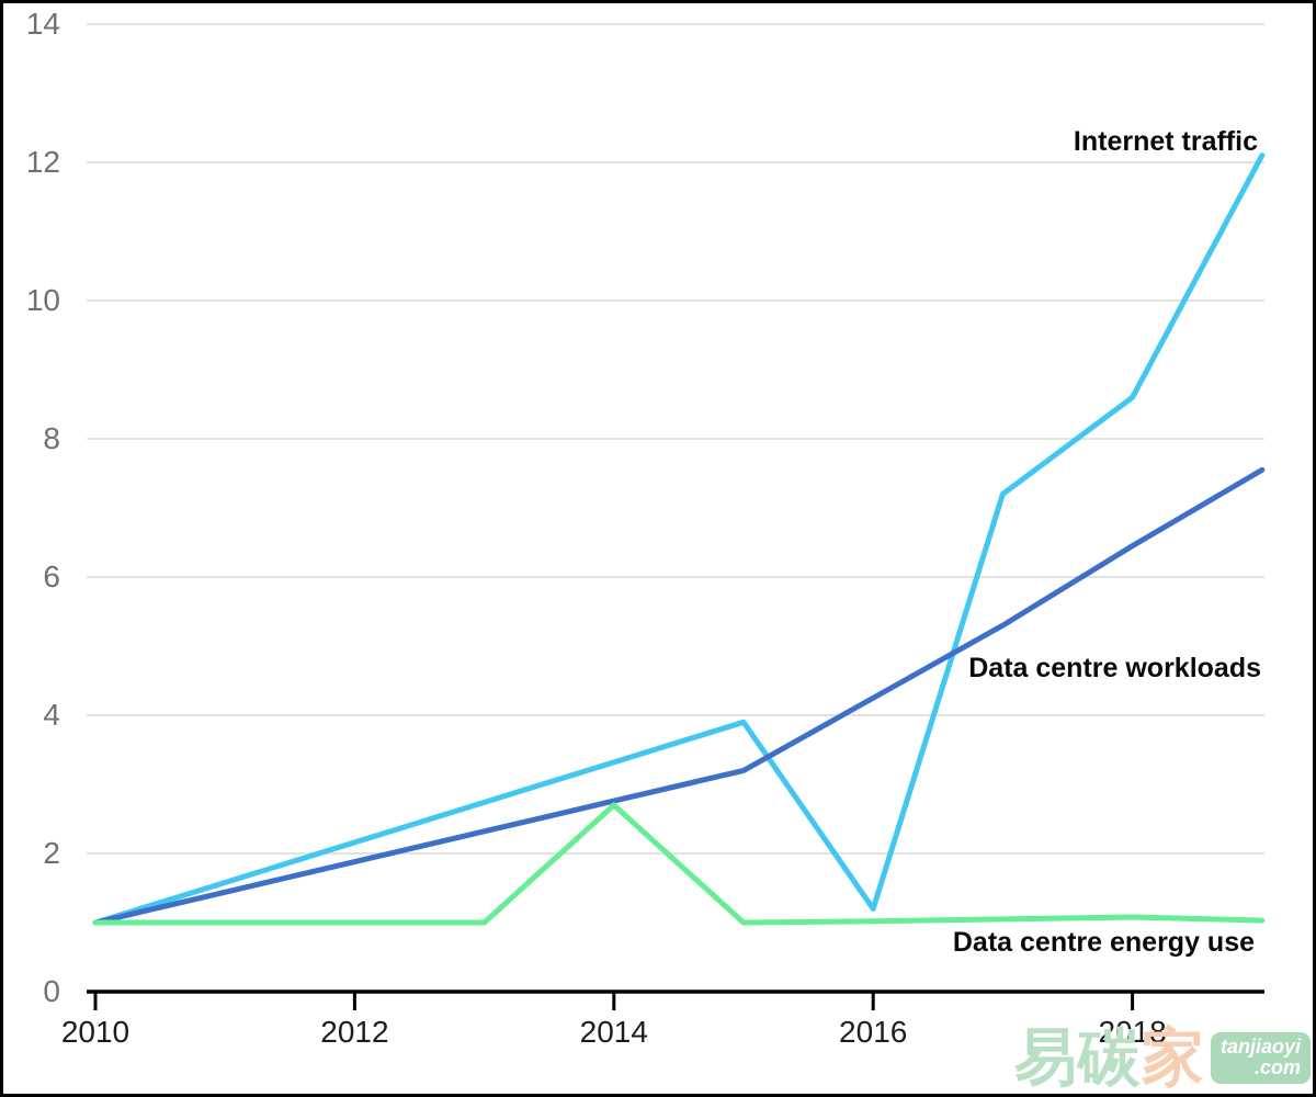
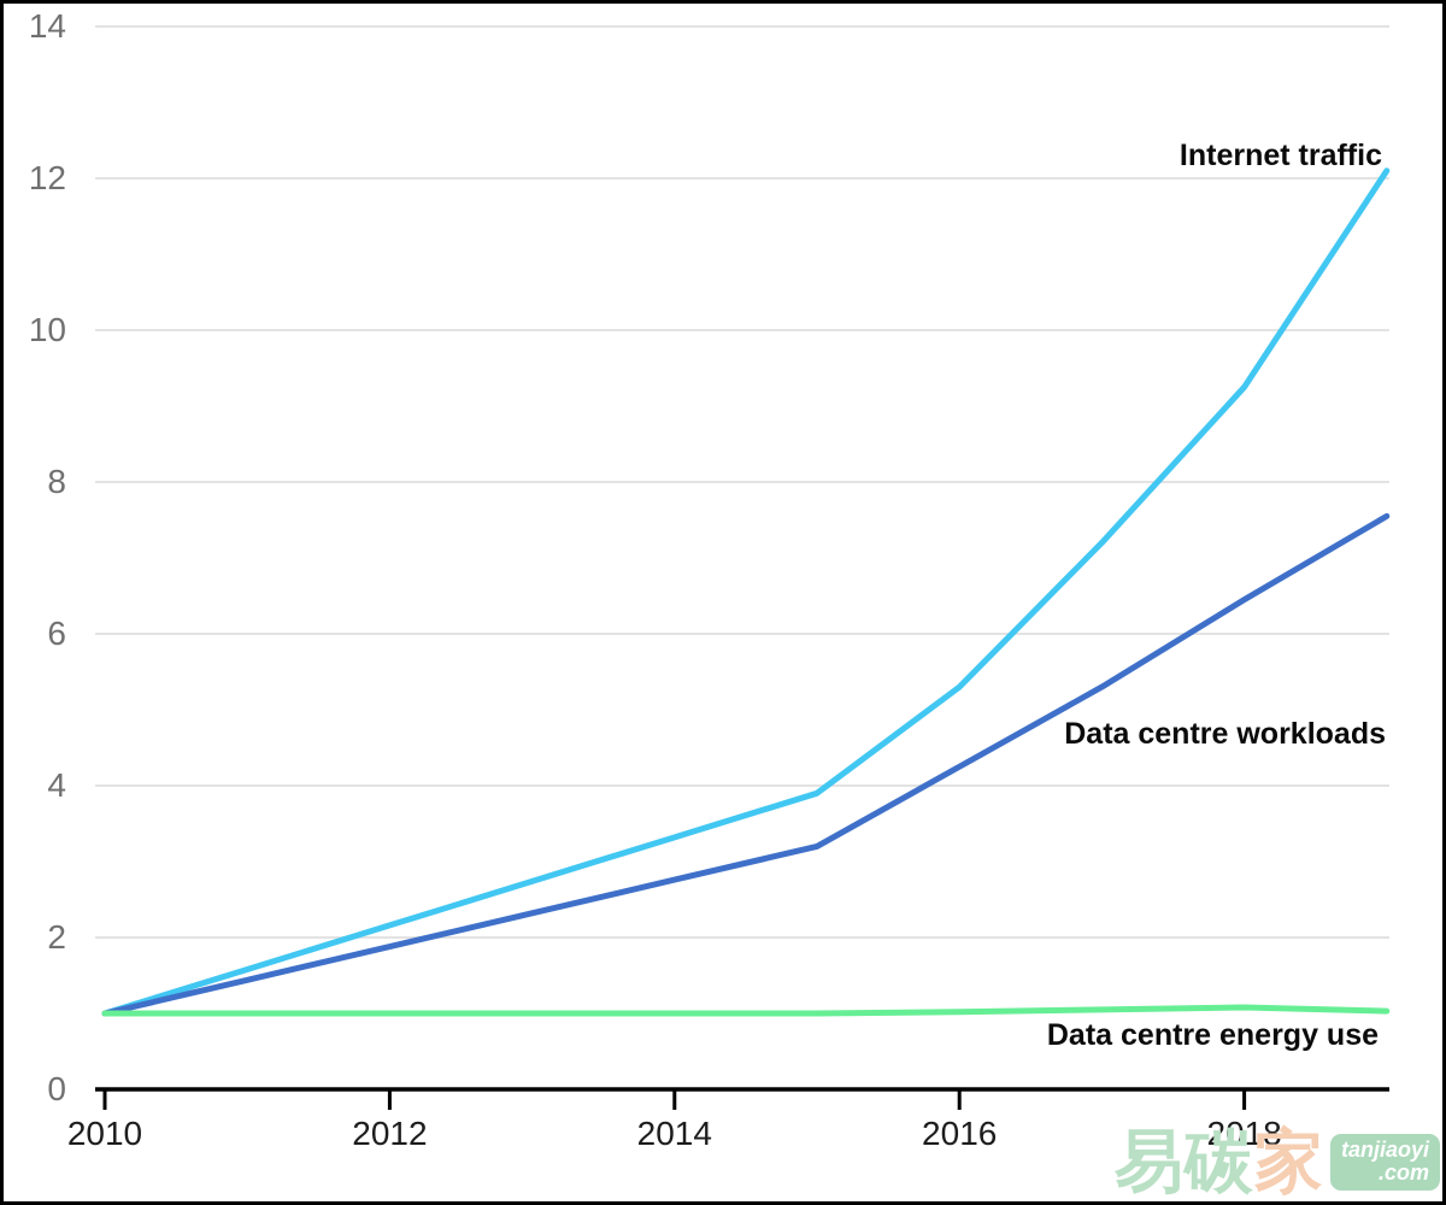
Data centre energy use/2014: 2.7 -> 1.0
Internet traffic/2016: 1.2 -> 5.3
Internet traffic/2018: 8.6 -> 9.2
